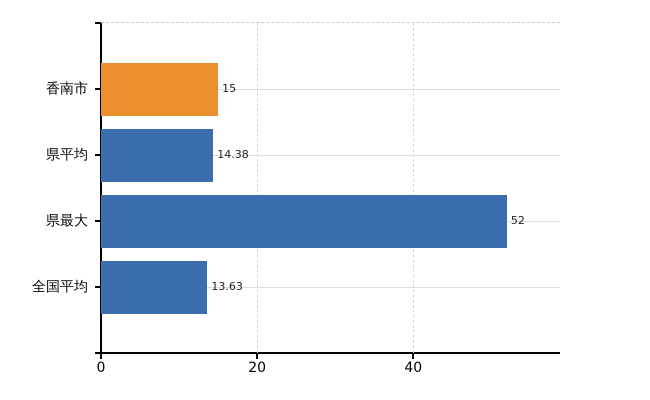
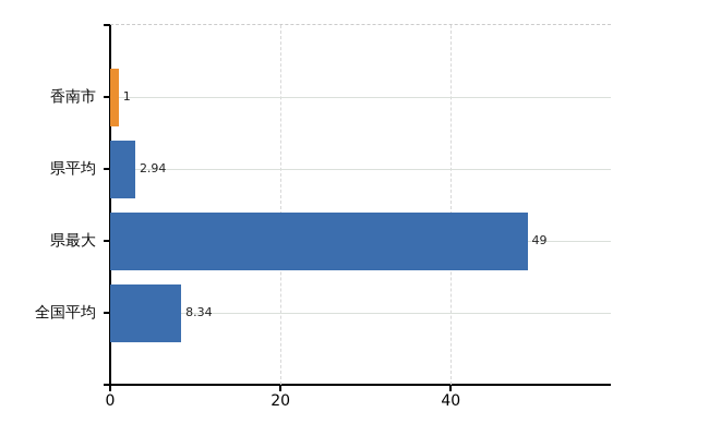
香南市: 15 -> 1
県平均: 14.38 -> 2.94
県最大: 52 -> 49
全国平均: 13.63 -> 8.34
